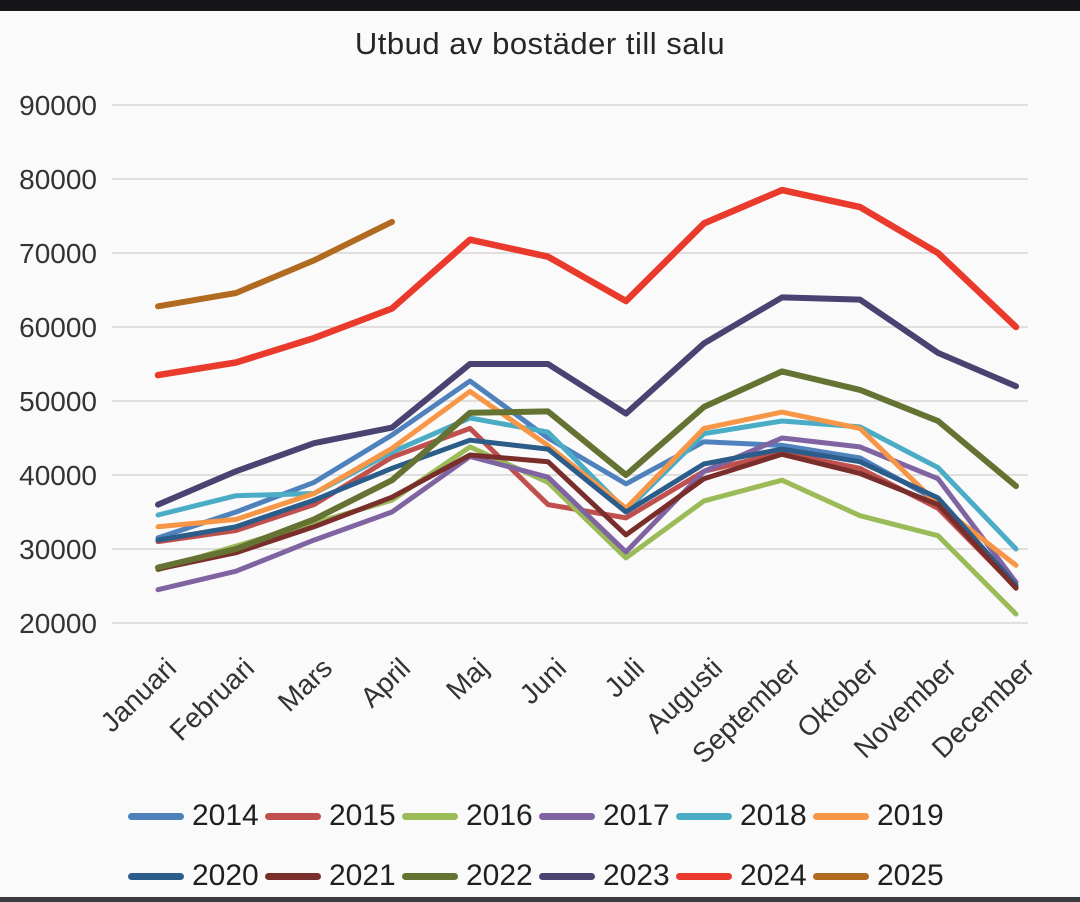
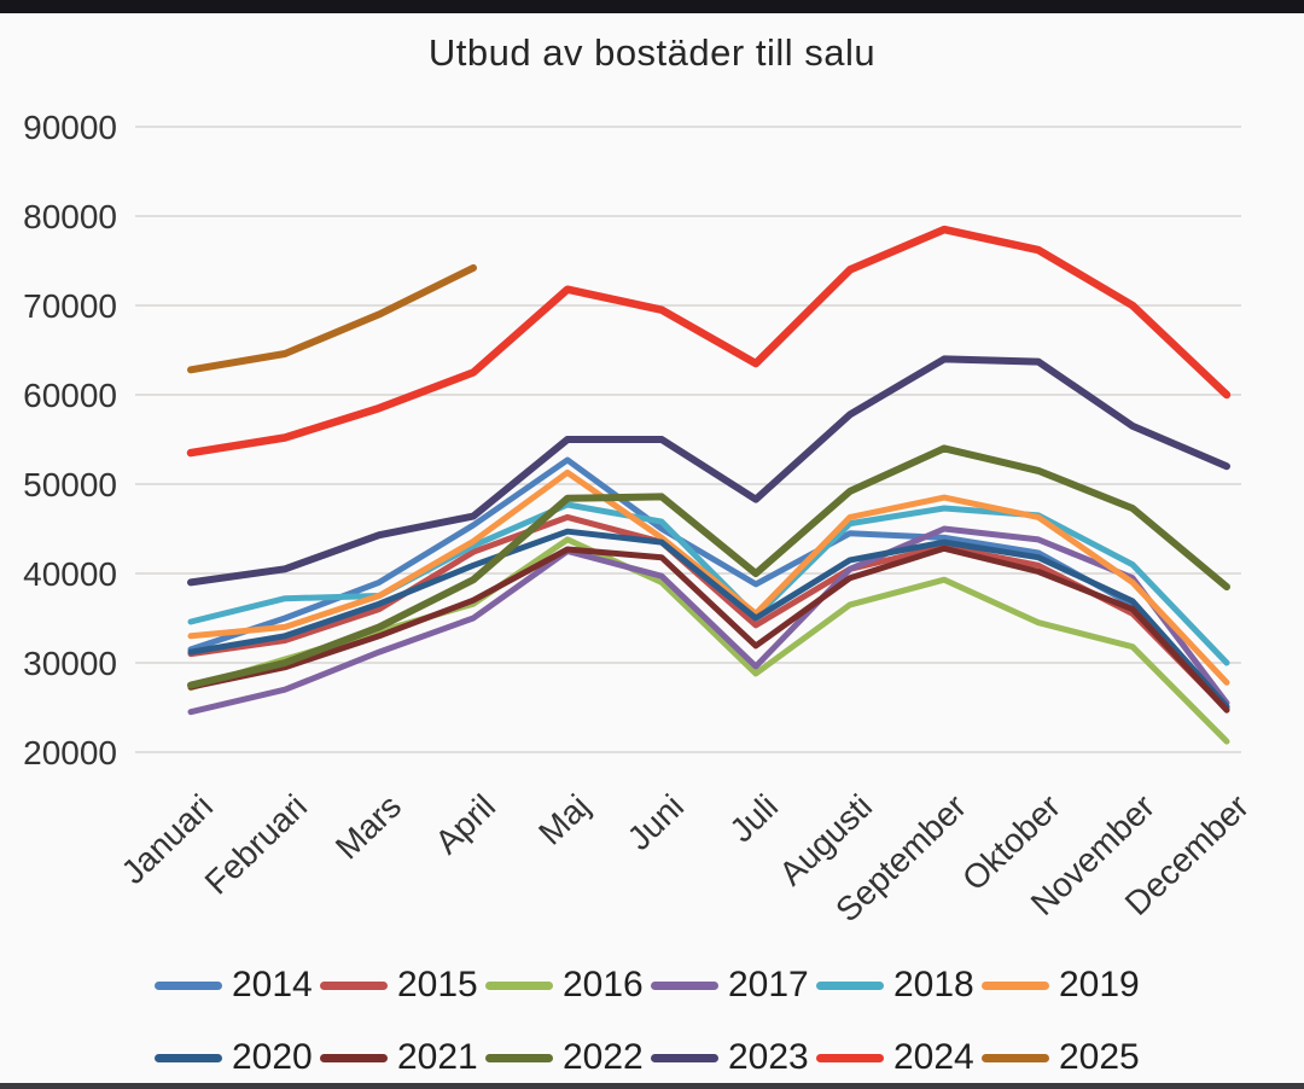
2023/Januari: 36000 -> 39000
2015/Juni: 36000 -> 44000
2019/November: 36000 -> 39000
